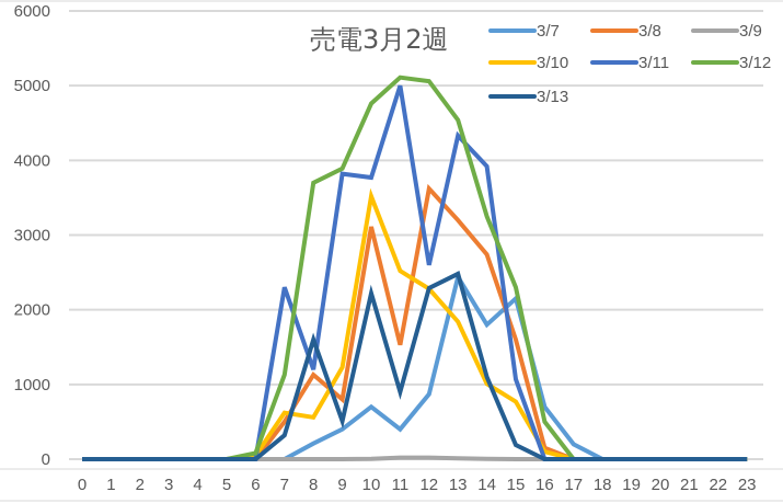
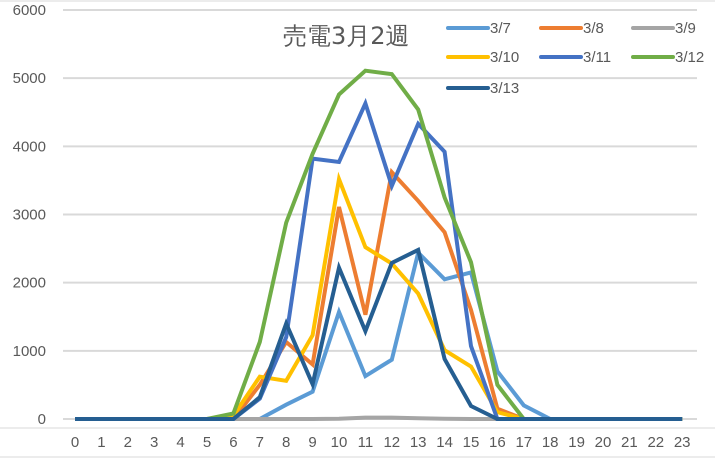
3/11/7: 2300 -> 300
3/12/8: 3700 -> 2900
3/13/8: 1600 -> 1400
3/7/10: 700 -> 1600
3/7/11: 400 -> 600
3/11/11: 5000 -> 4600
3/13/11: 900 -> 1300
3/11/12: 2600 -> 3400
3/7/14: 1800 -> 2000
3/13/14: 1100 -> 900
